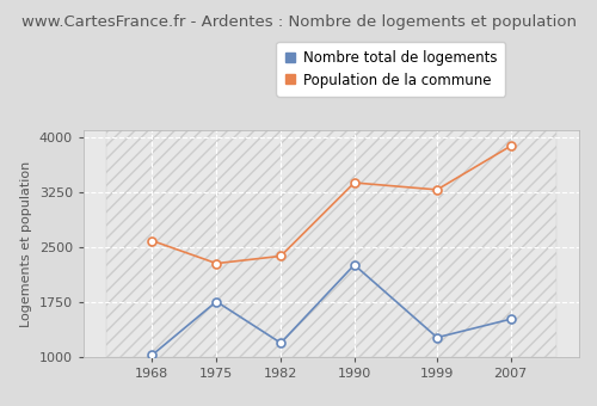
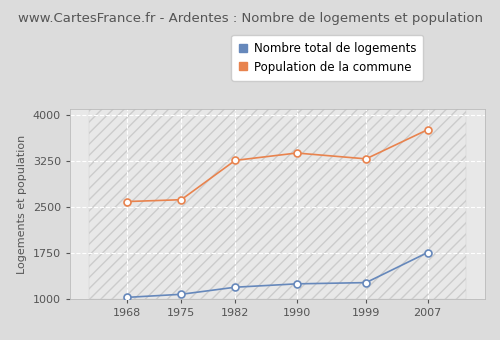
Nombre total de logements/1975: 1760 -> 1080
Population de la commune/1975: 2280 -> 2620
Population de la commune/1982: 2380 -> 3260
Nombre total de logements/1990: 2260 -> 1250
Nombre total de logements/2007: 1520 -> 1760
Population de la commune/2007: 3880 -> 3760
